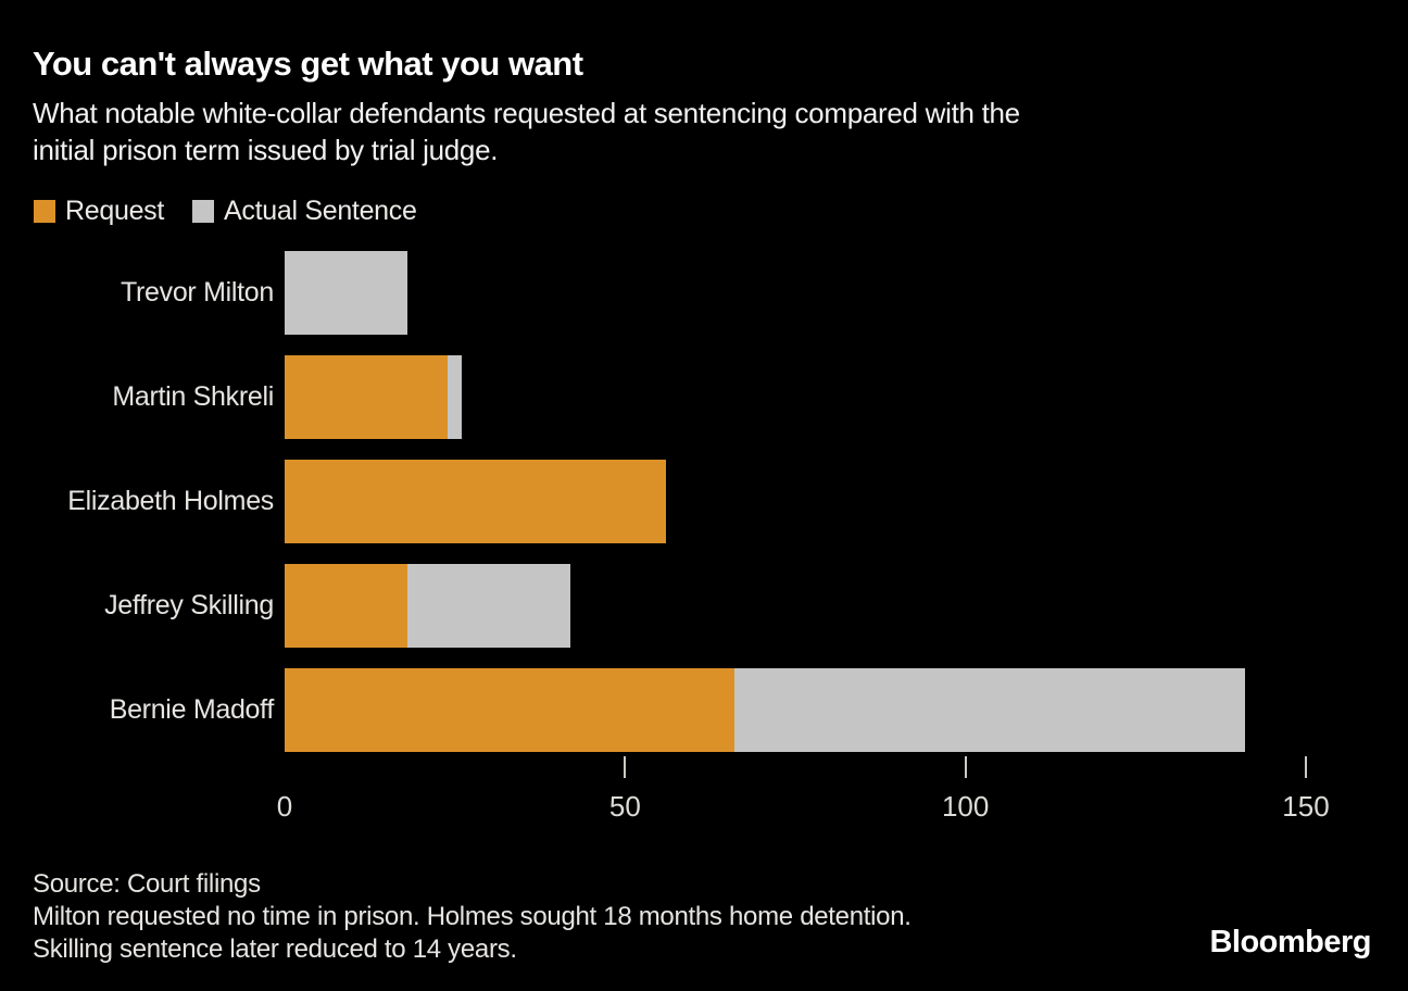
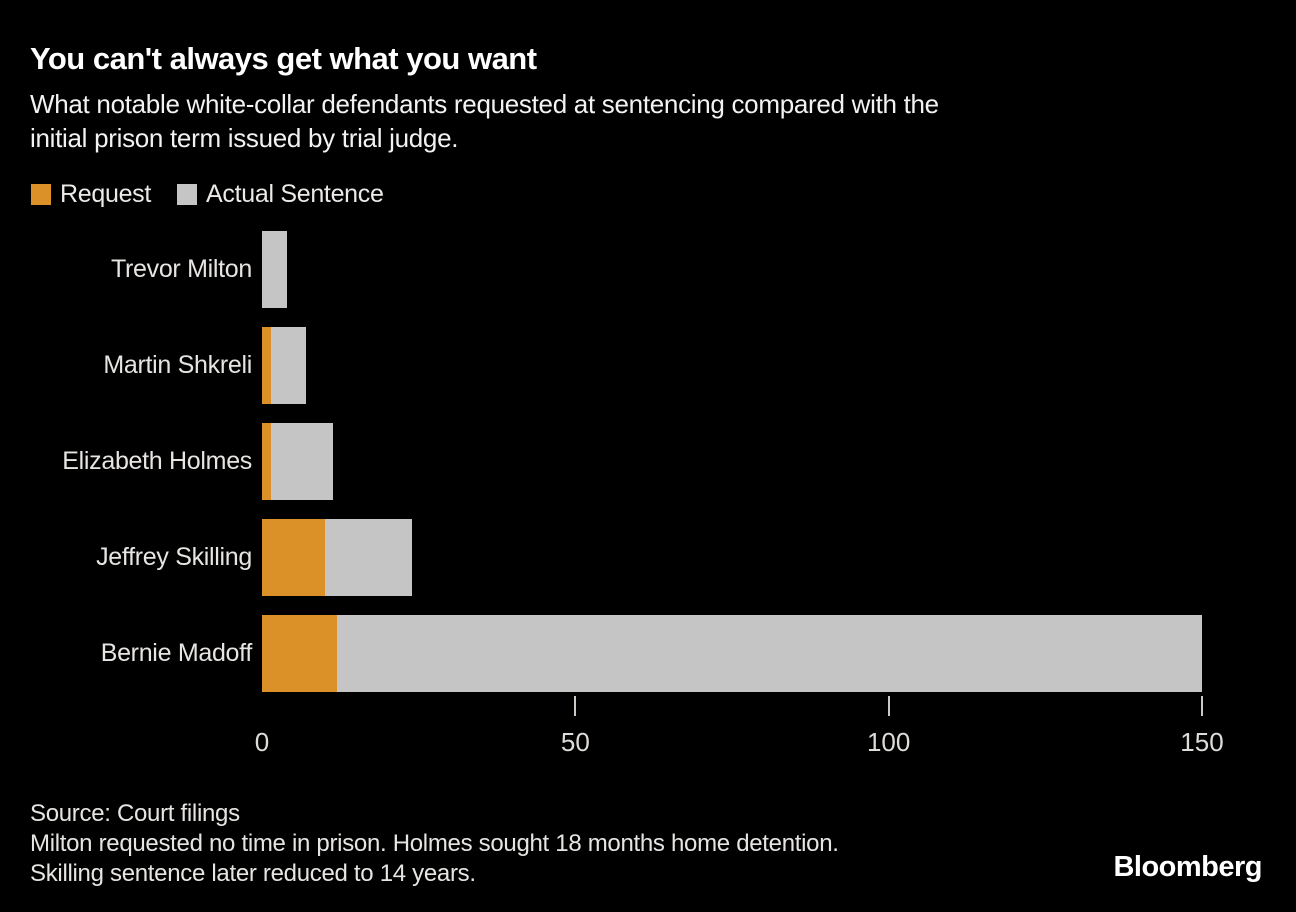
Actual Sentence/Trevor Milton: 18 -> 4
Request/Martin Shkreli: 24 -> 2
Actual Sentence/Martin Shkreli: 26 -> 7
Request/Elizabeth Holmes: 56 -> 2
Actual Sentence/Elizabeth Holmes: 38 -> 11
Request/Jeffrey Skilling: 18 -> 10
Actual Sentence/Jeffrey Skilling: 42 -> 24
Request/Bernie Madoff: 66 -> 12
Actual Sentence/Bernie Madoff: 141 -> 150
